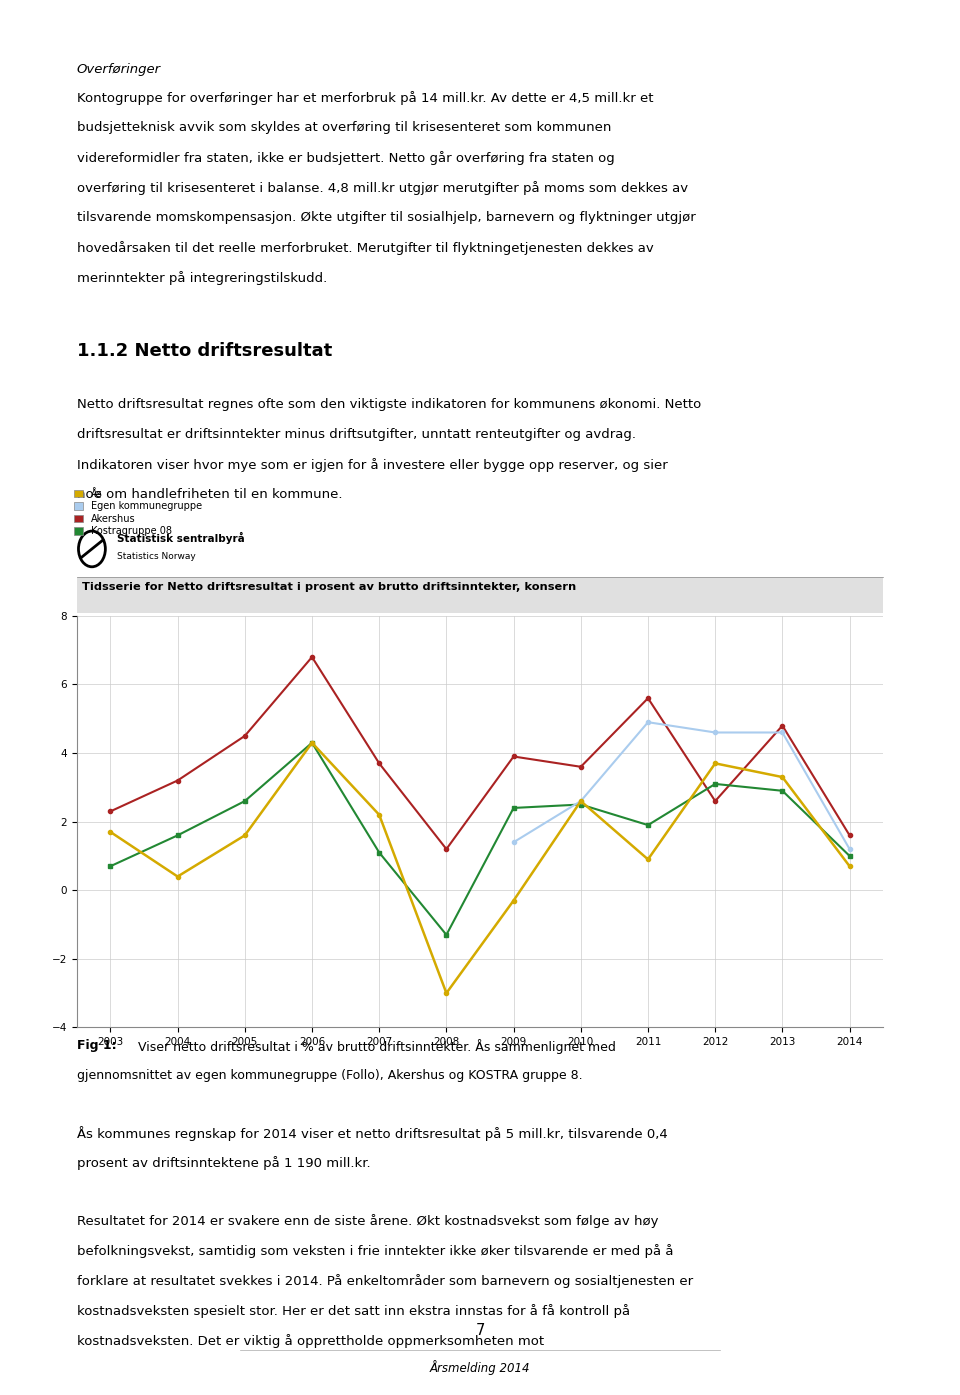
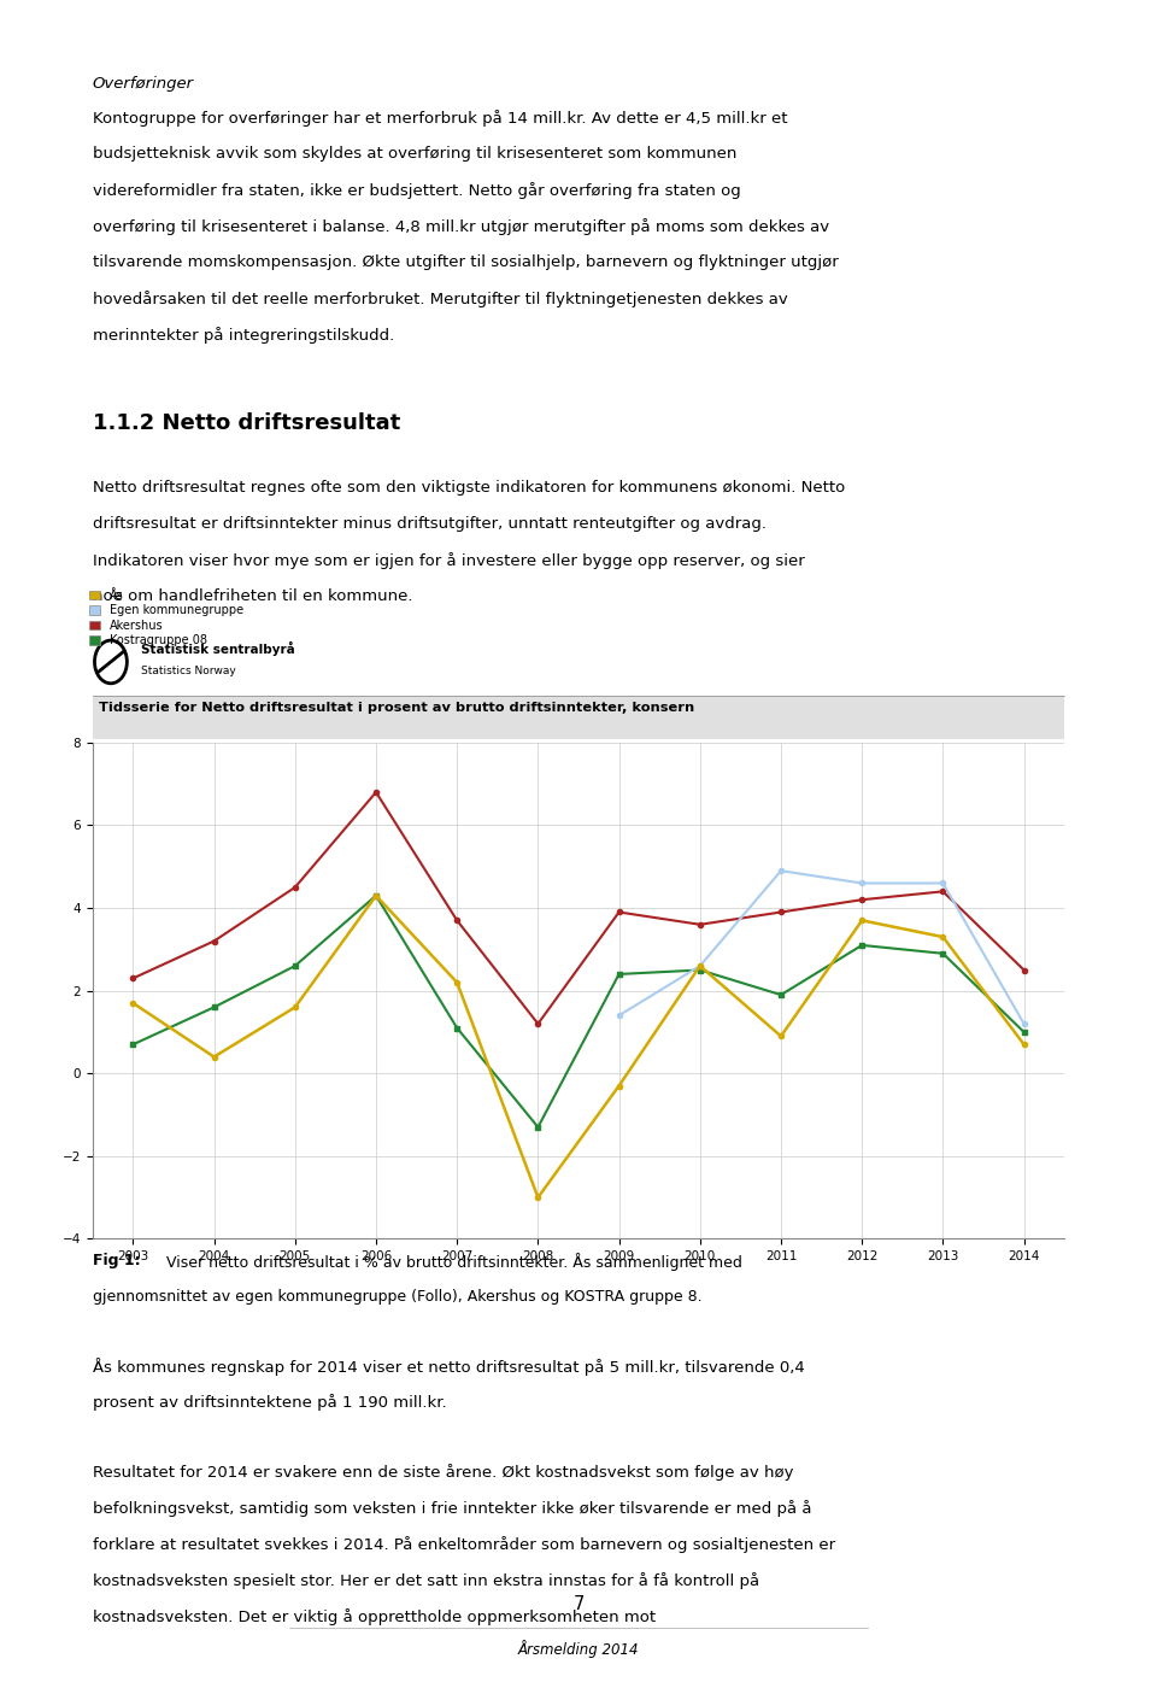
Akershus/2011: 5.6 -> 3.9
Akershus/2012: 2.6 -> 4.2
Akershus/2013: 4.8 -> 4.4
Akershus/2014: 1.6 -> 2.5
